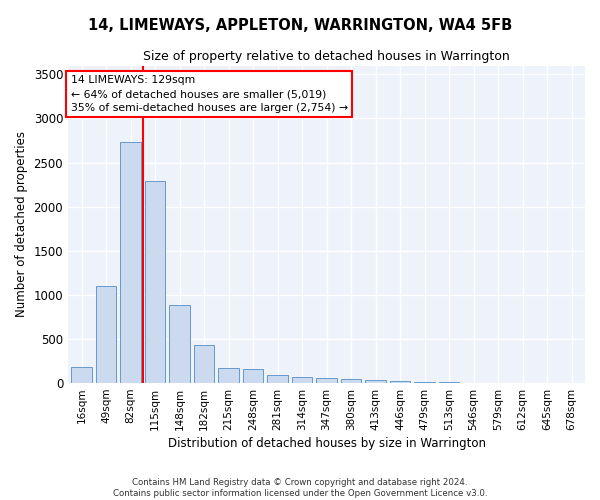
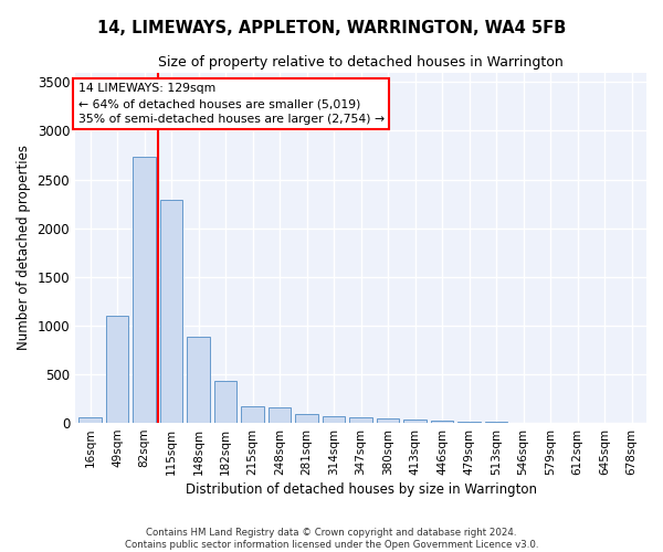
16sqm: 180 -> 60
